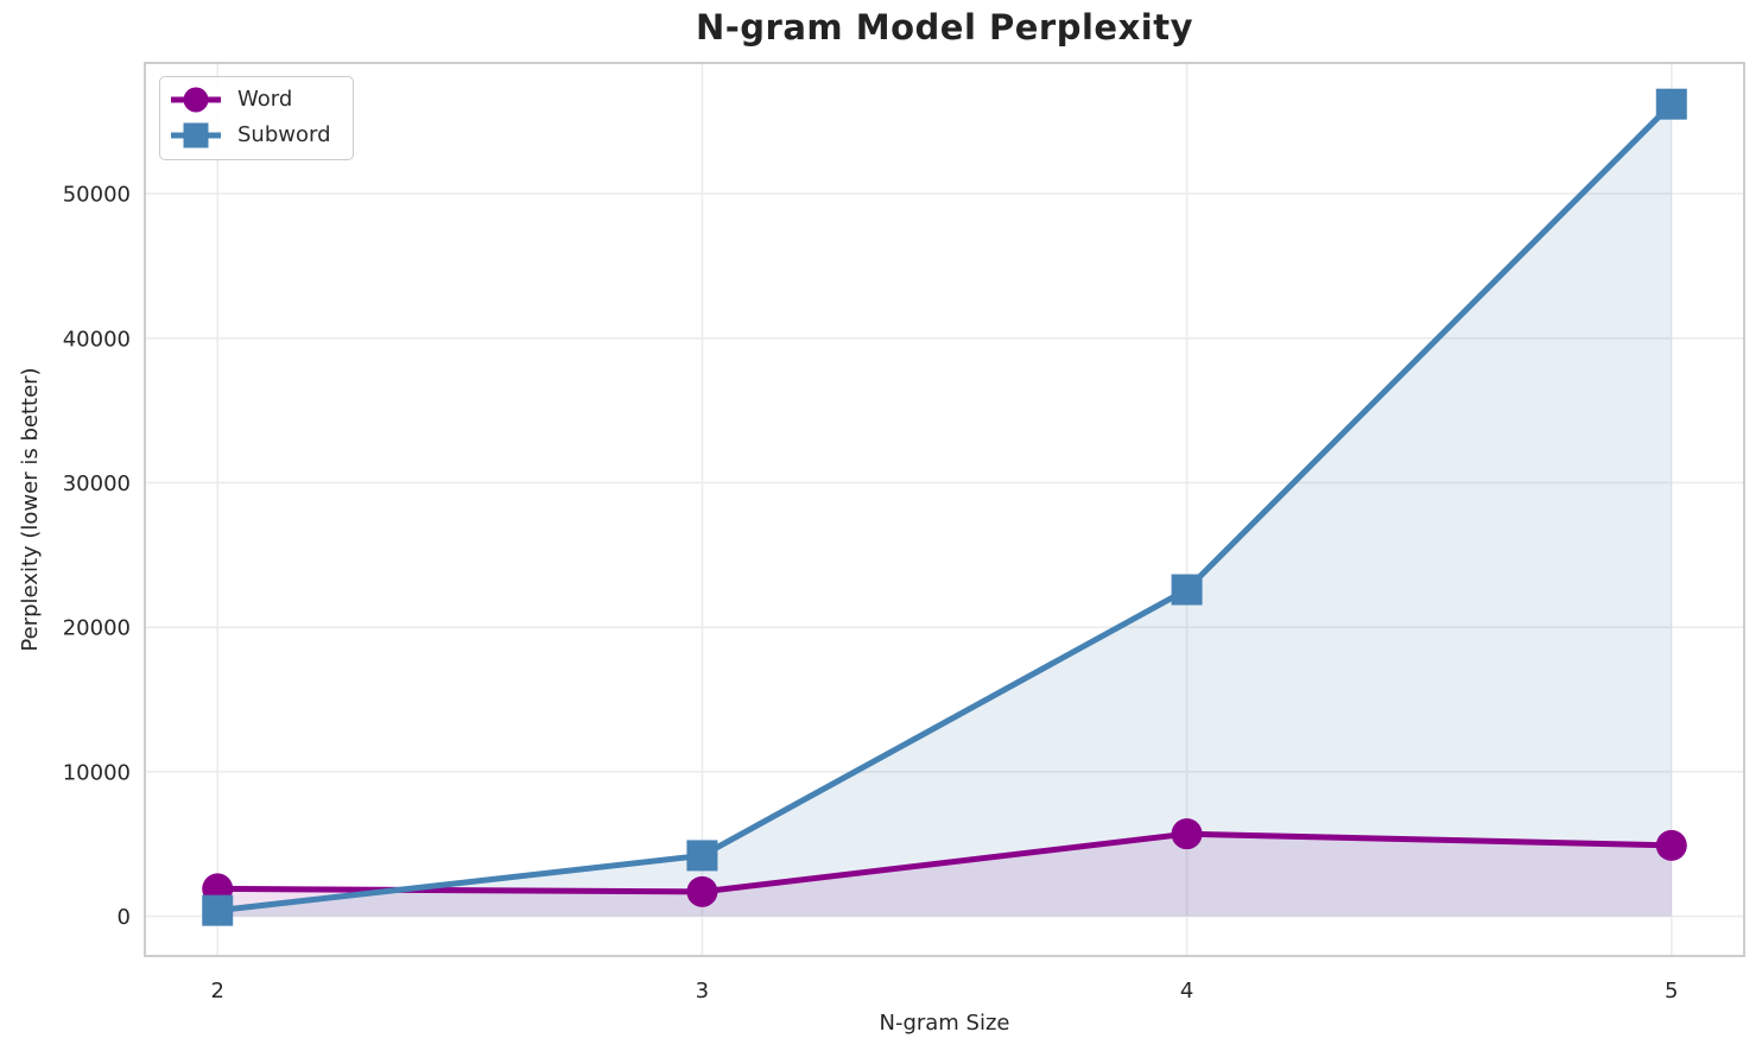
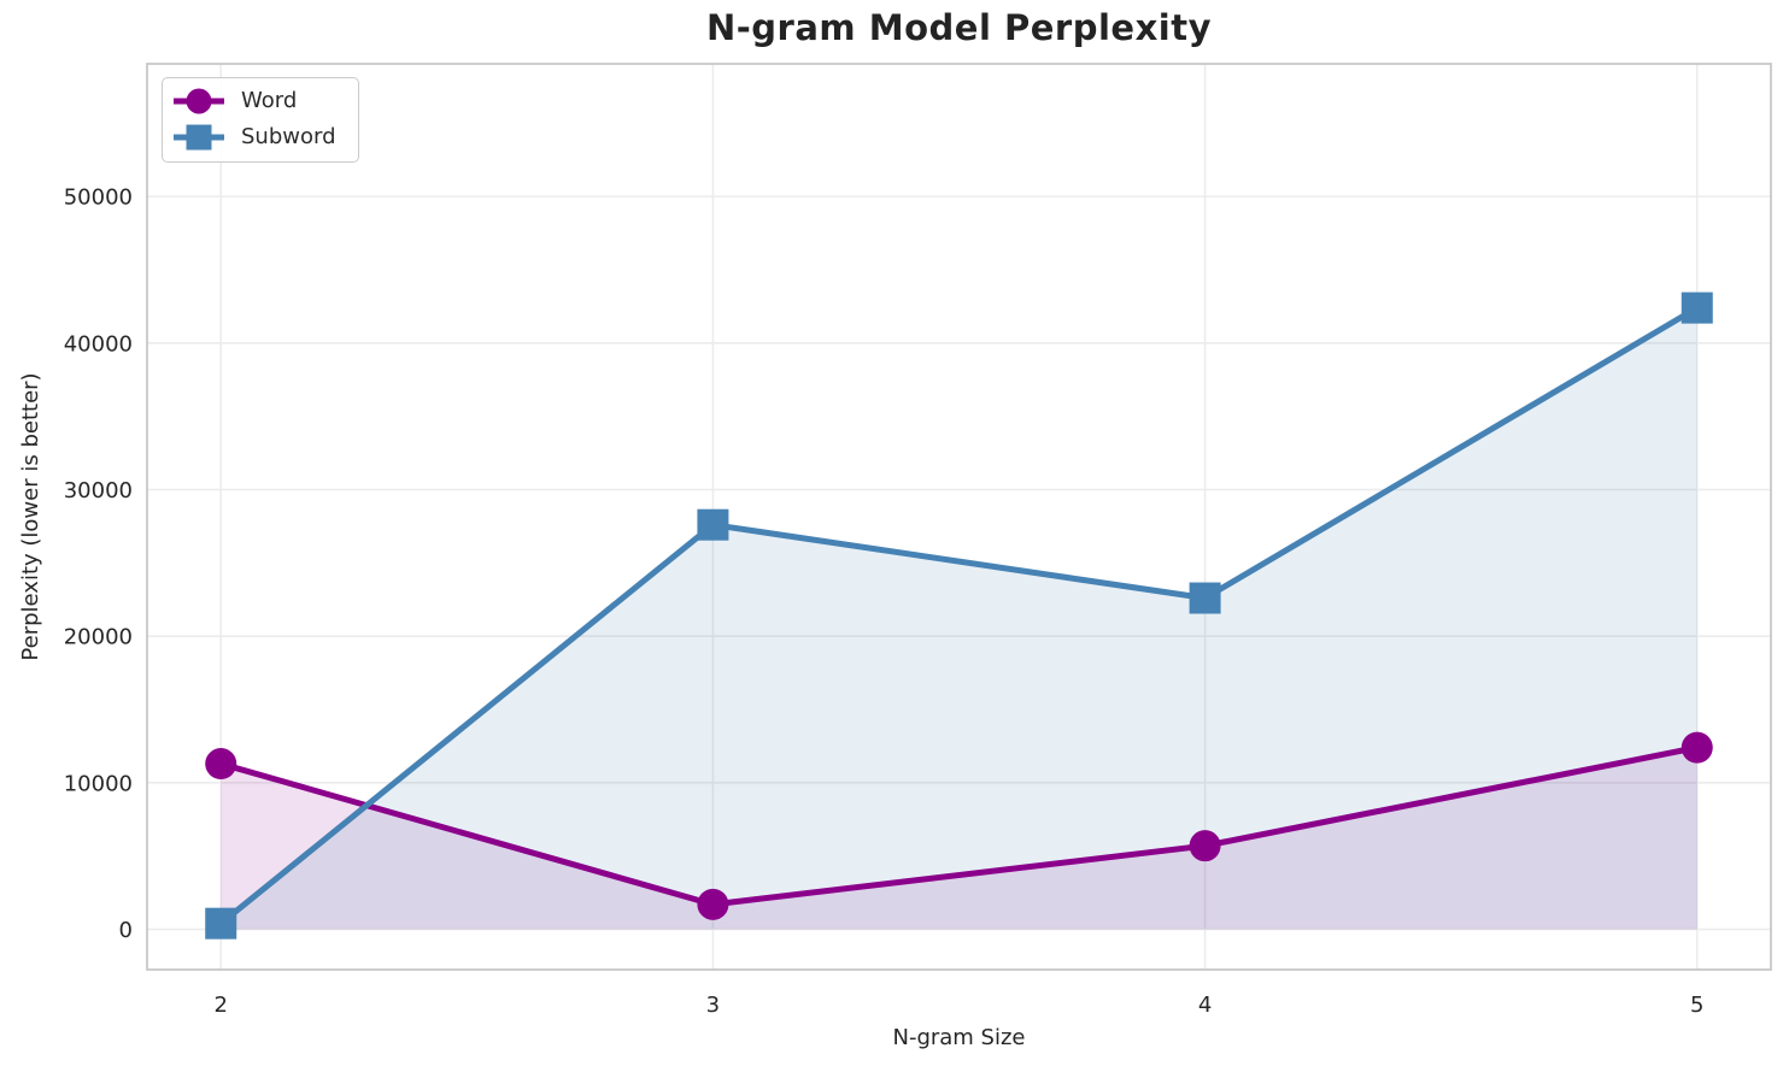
Word/2: 1900 -> 11300
Subword/3: 4200 -> 27600
Word/5: 4900 -> 12400
Subword/5: 56200 -> 42400
